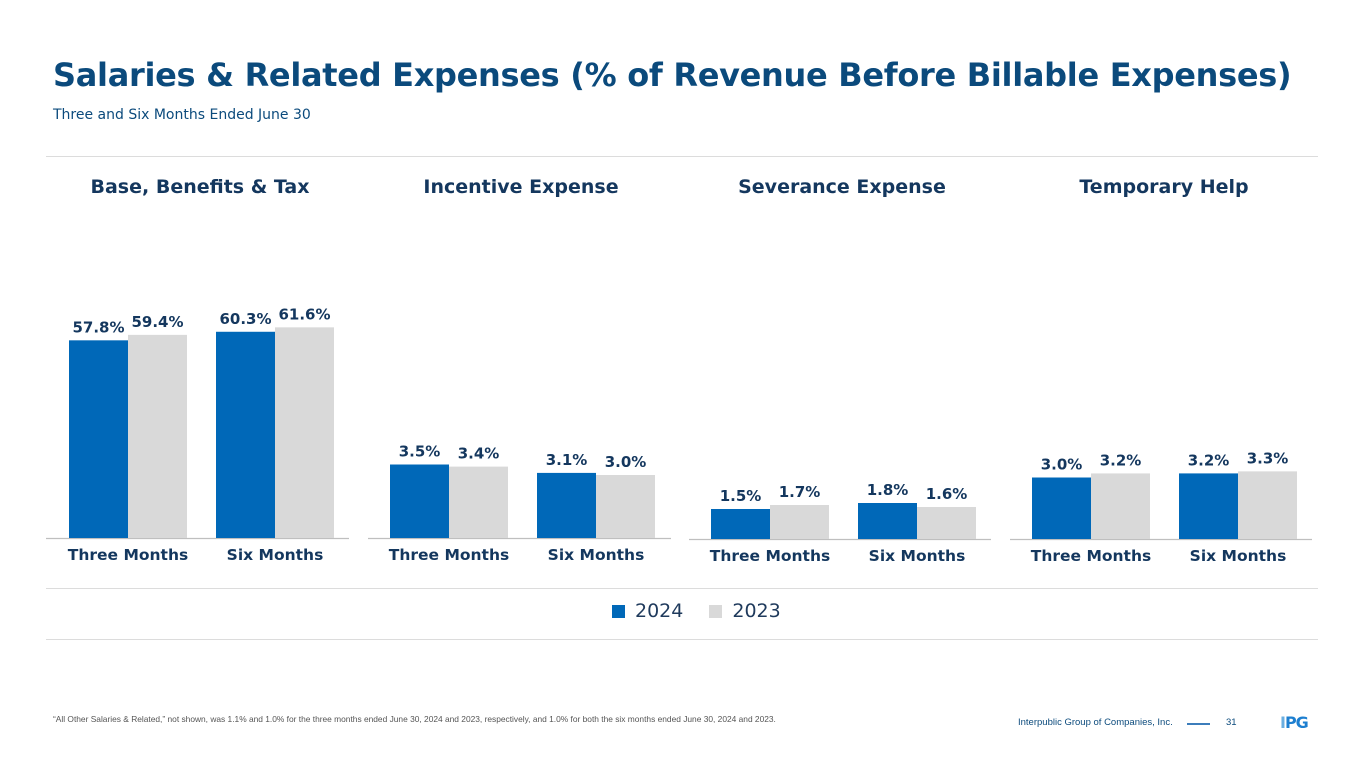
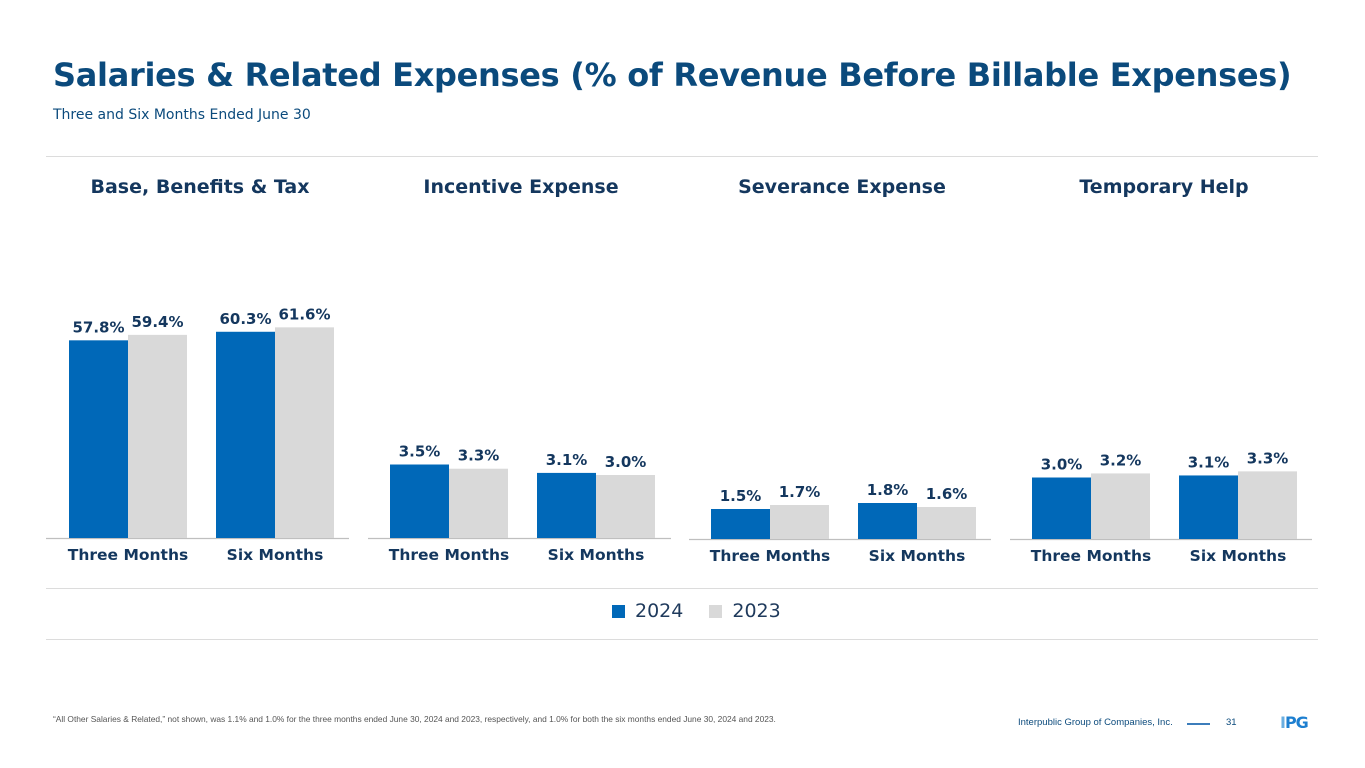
Incentive Expense/2023/Three Months: 3.4% -> 3.3%
Temporary Help/2024/Six Months: 3.2% -> 3.1%
